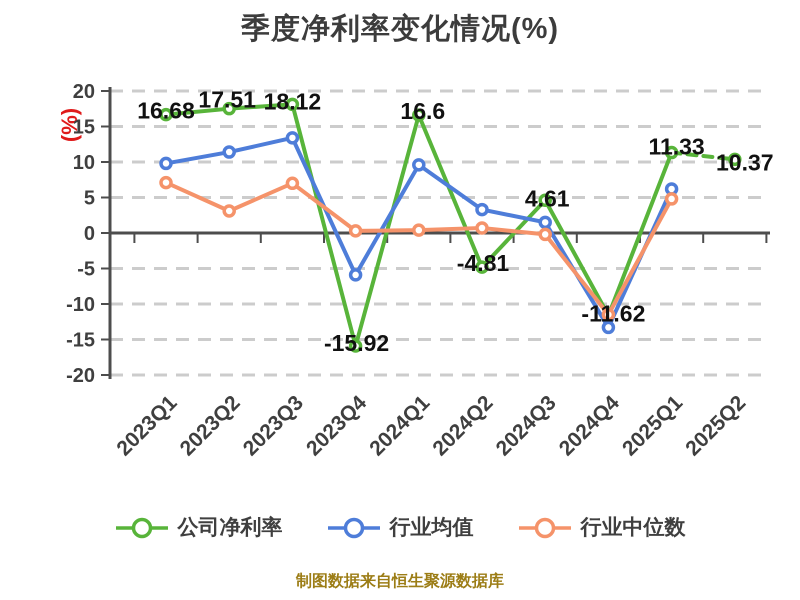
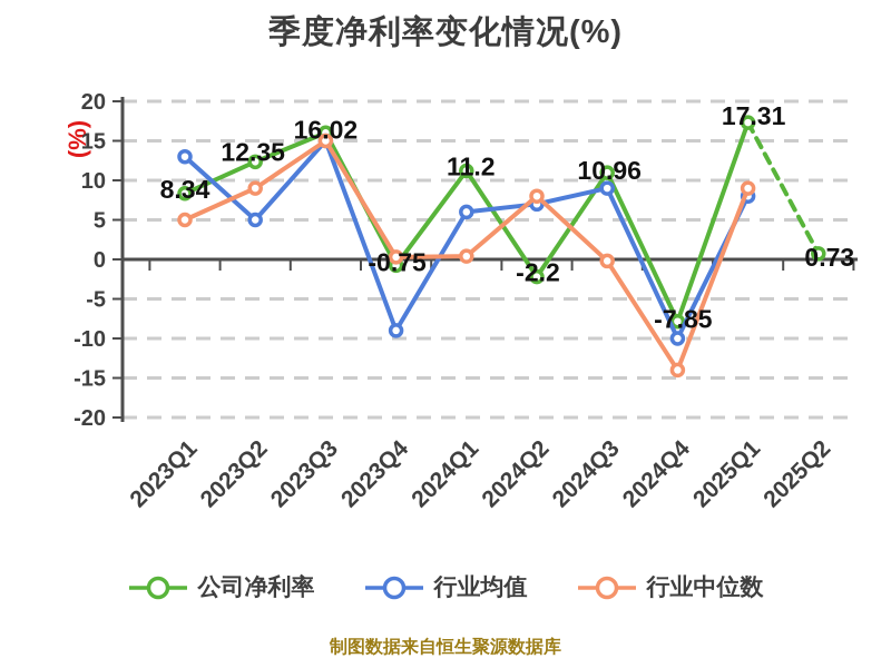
公司净利率/2023Q1: 16.68 -> 8.34
行业均值/2023Q1: 10 -> 13
行业中位数/2023Q1: 7 -> 5
公司净利率/2023Q2: 17.51 -> 12.35
行业均值/2023Q2: 11 -> 5
行业中位数/2023Q2: 3 -> 9
公司净利率/2023Q3: 18.12 -> 16.02
行业均值/2023Q3: 13 -> 15
行业中位数/2023Q3: 7 -> 15
公司净利率/2023Q4: -15.92 -> -0.75
行业均值/2023Q4: -6 -> -9
公司净利率/2024Q1: 16.6 -> 11.2
行业均值/2024Q1: 10 -> 6
公司净利率/2024Q2: -4.81 -> -2.2
行业均值/2024Q2: 3 -> 7
行业中位数/2024Q2: 1 -> 8
公司净利率/2024Q3: 4.61 -> 10.96
行业均值/2024Q3: 2 -> 9
公司净利率/2024Q4: -11.62 -> -7.85
行业均值/2024Q4: -13 -> -10
行业中位数/2024Q4: -12 -> -14
公司净利率/2025Q1: 11.33 -> 17.31
行业均值/2025Q1: 6 -> 8
行业中位数/2025Q1: 5 -> 9
公司净利率/2025Q2: 10.37 -> 0.73
